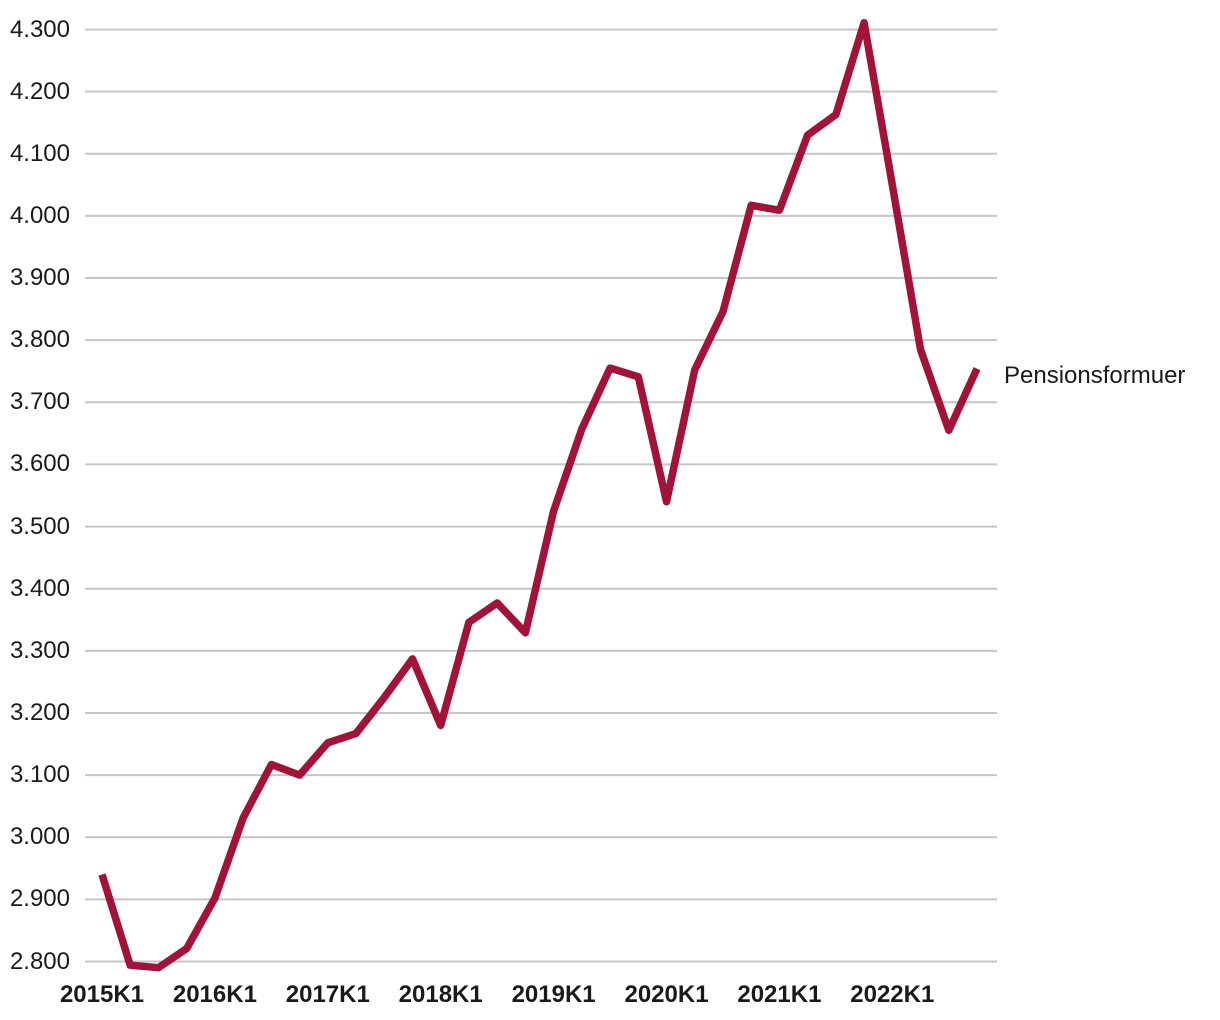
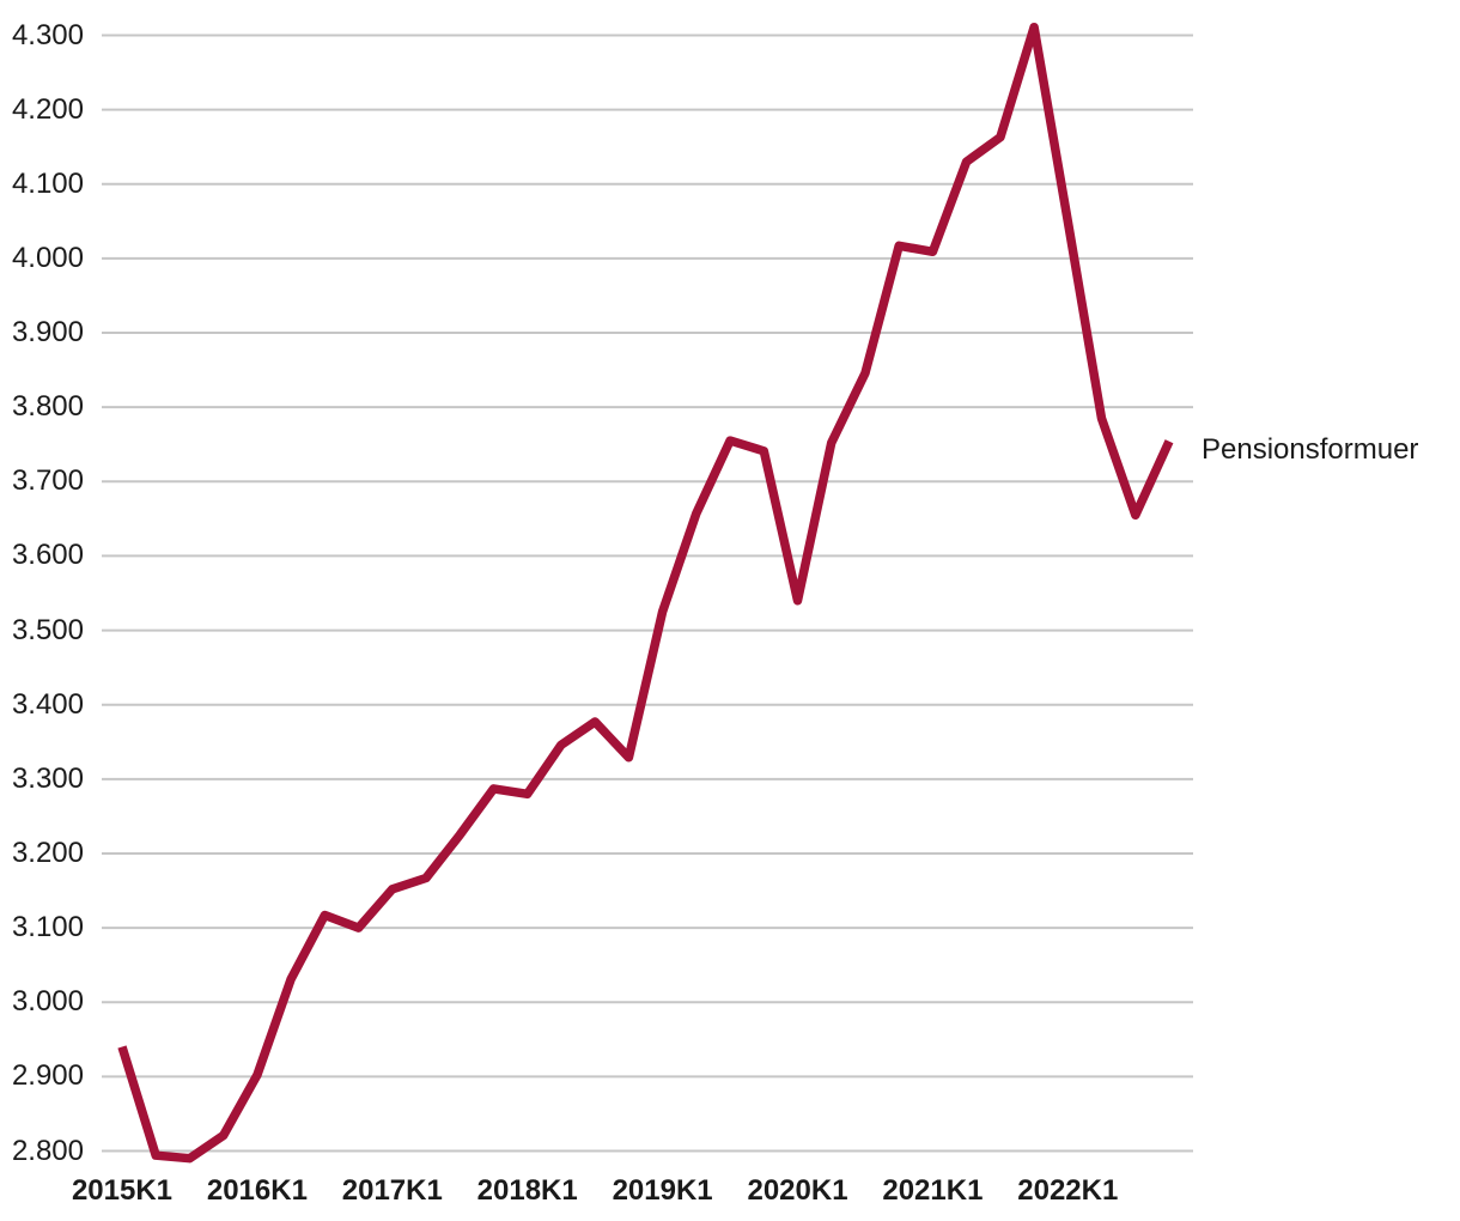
2018K1: 3180 -> 3280
